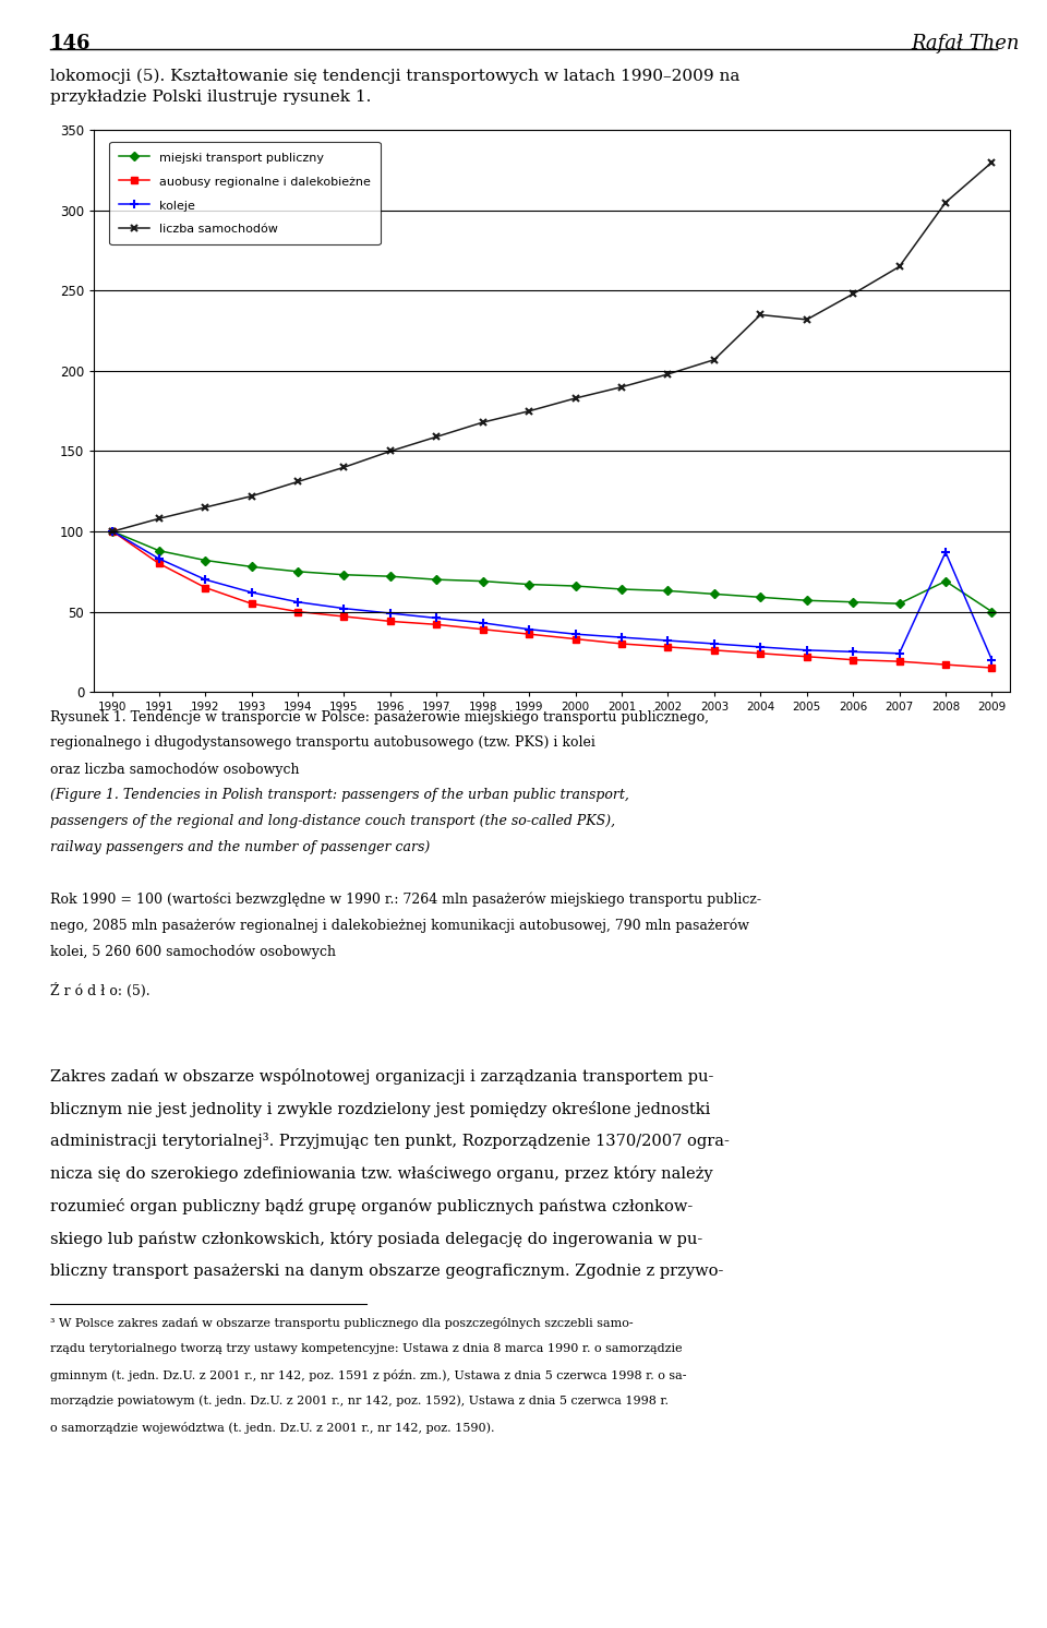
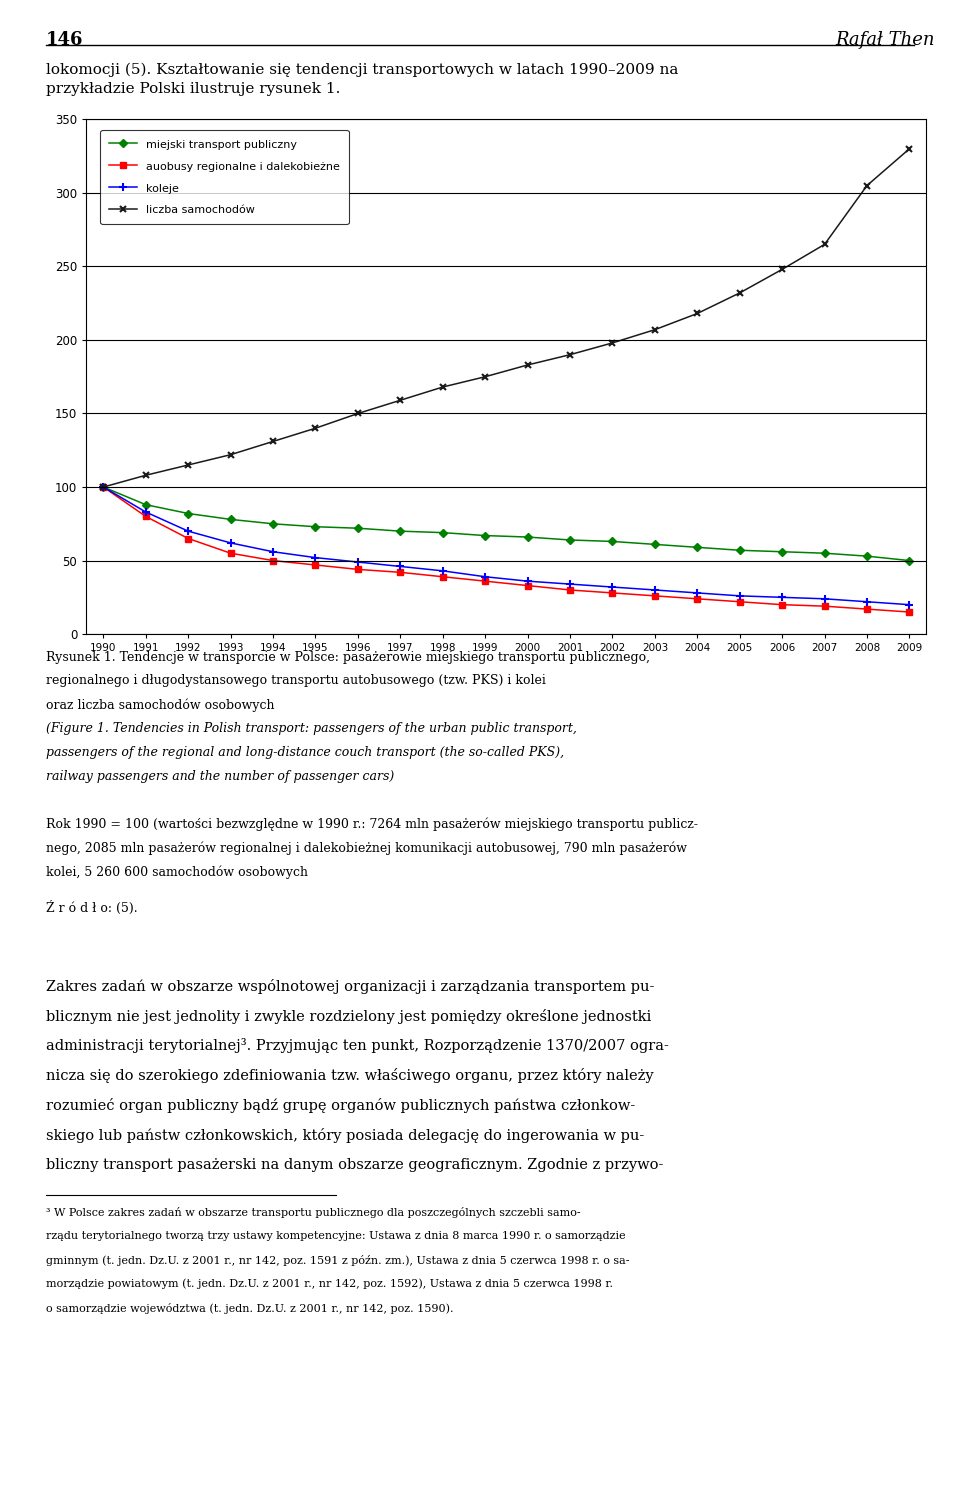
liczba samochodów/2004: 235 -> 218
miejski transport publiczny/2008: 69 -> 53
koleje/2008: 87 -> 22
